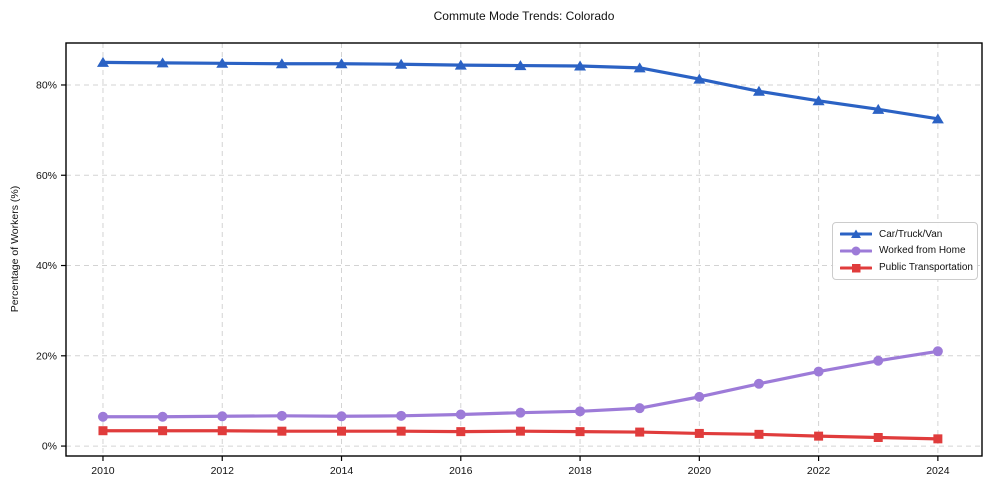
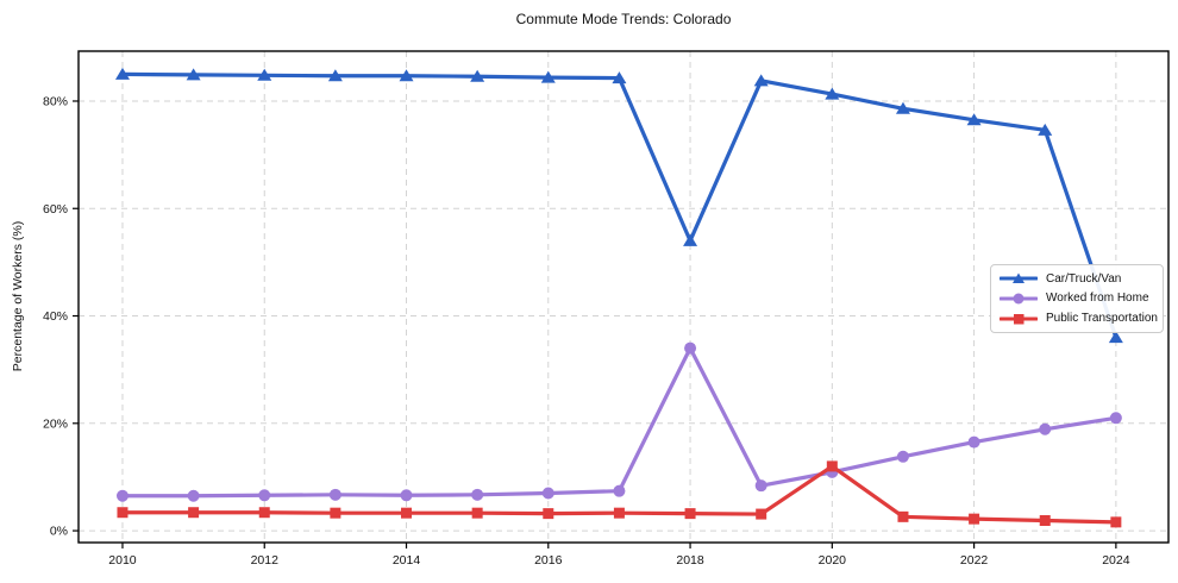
Car/Truck/Van/2018: 84% -> 54%
Worked from Home/2018: 8% -> 34%
Public Transportation/2020: 3% -> 12%
Car/Truck/Van/2024: 72% -> 36%
